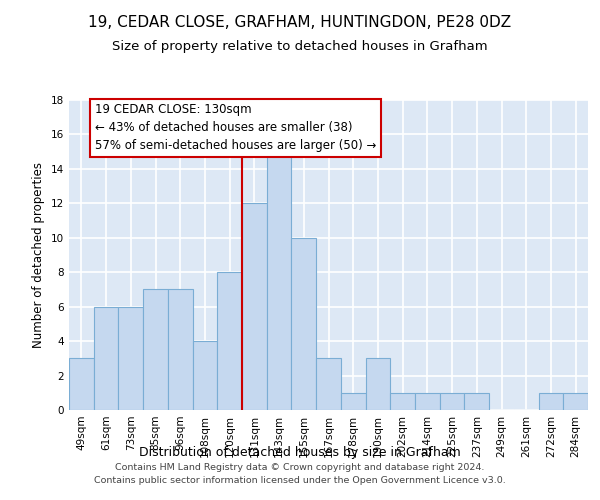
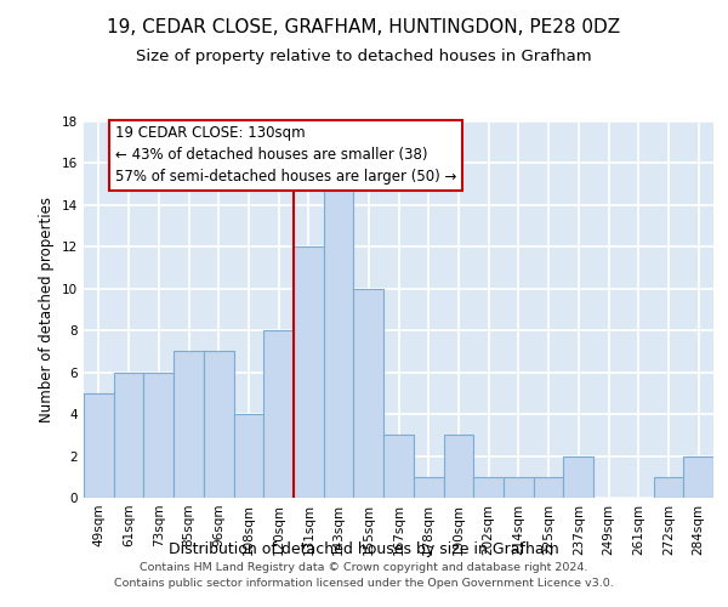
49sqm: 3 -> 5
237sqm: 1 -> 2
284sqm: 1 -> 2
